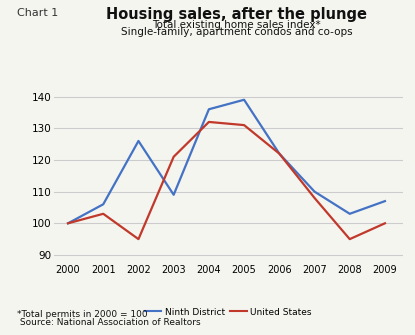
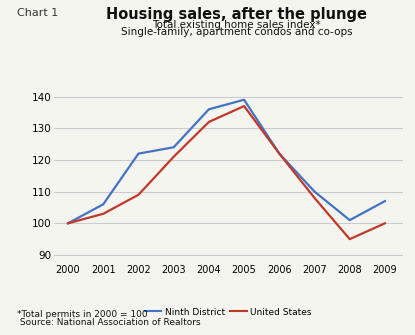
Ninth District/2002: 126 -> 122
United States/2002: 95 -> 109
Ninth District/2003: 109 -> 124
United States/2005: 131 -> 137
Ninth District/2008: 103 -> 101
